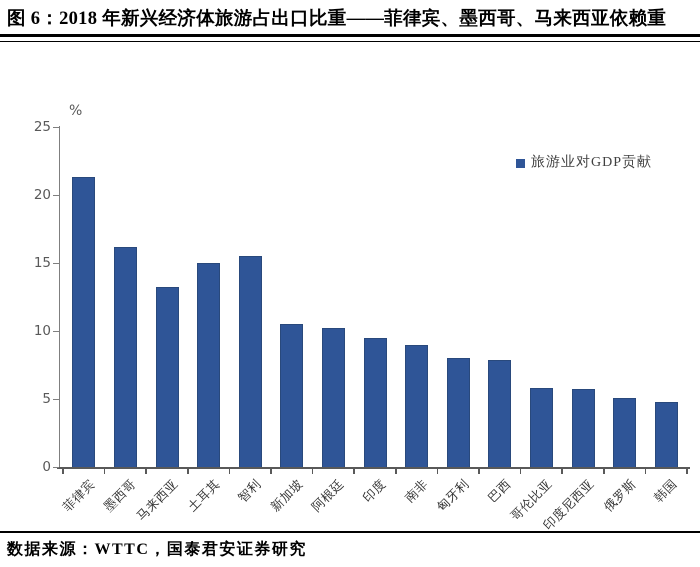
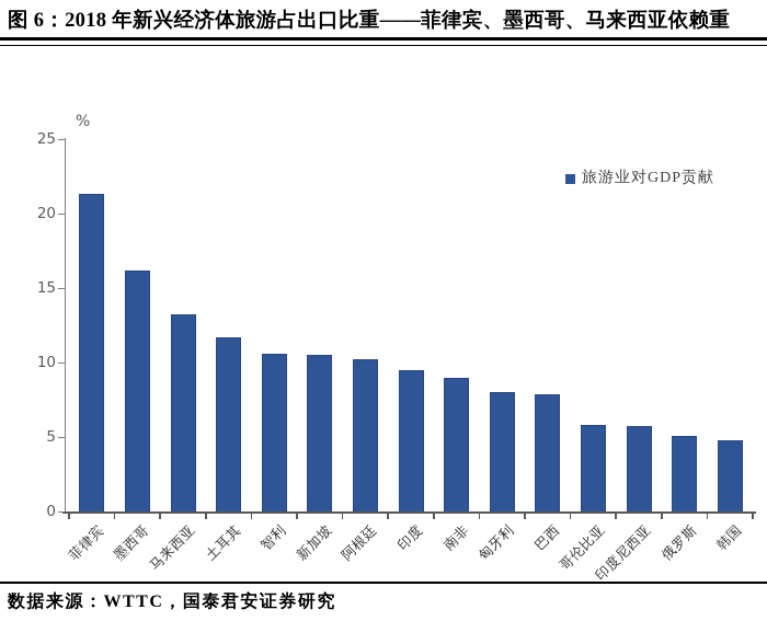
土耳其: 15.0 -> 11.7
智利: 15.5 -> 10.6
